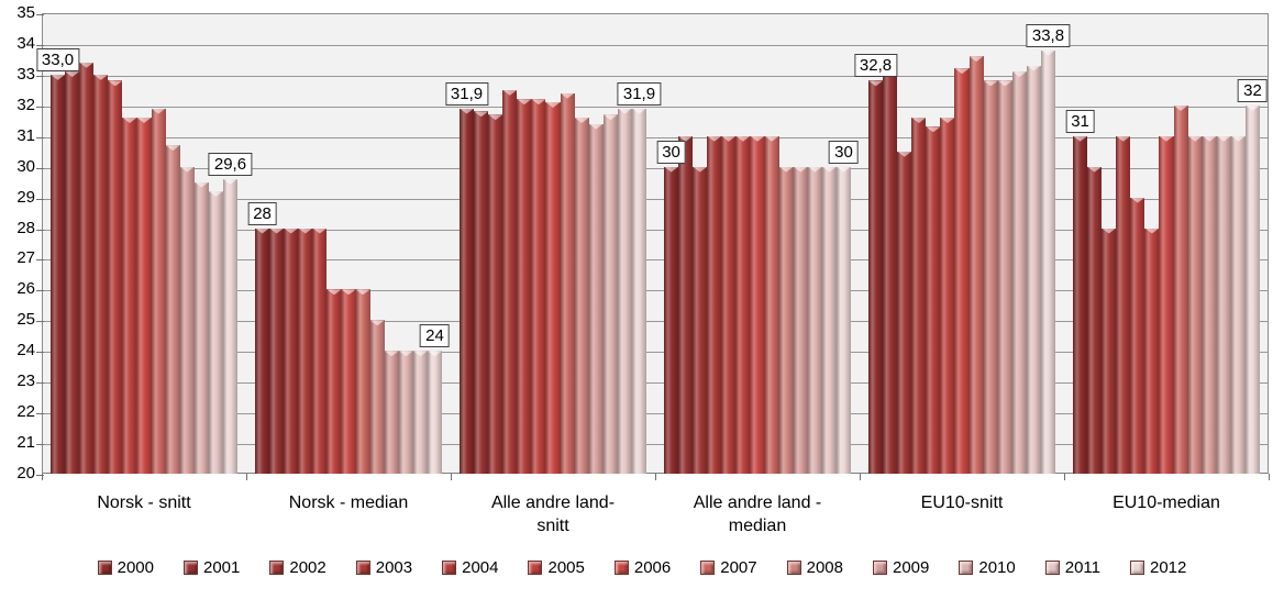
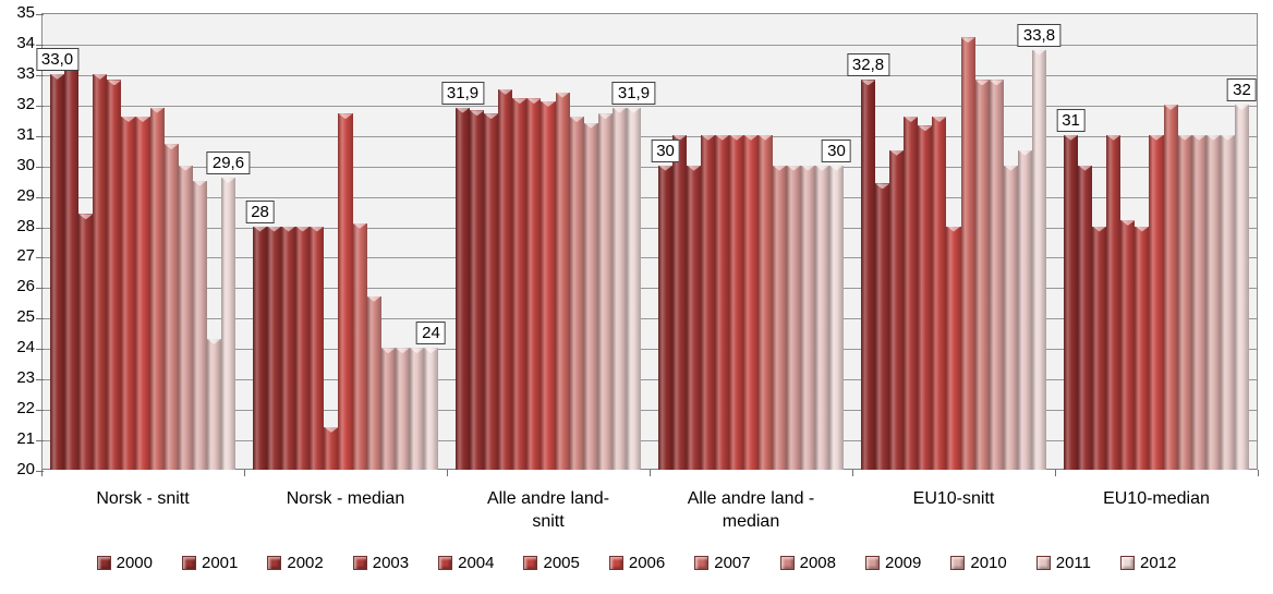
2001/Norsk - snitt: 33.1 -> 33.7
2002/Norsk - snitt: 33.4 -> 28.4
2011/Norsk - snitt: 29.2 -> 24.3
2005/Norsk - median: 26.0 -> 21.4
2006/Norsk - median: 26.0 -> 31.7
2007/Norsk - median: 26.0 -> 28.1
2008/Norsk - median: 25.0 -> 25.7
2001/EU10-snitt: 33.4 -> 29.4
2006/EU10-snitt: 33.2 -> 28.0
2007/EU10-snitt: 33.6 -> 34.2
2010/EU10-snitt: 33.1 -> 30.0
2011/EU10-snitt: 33.3 -> 30.5
2004/EU10-median: 29.0 -> 28.2
